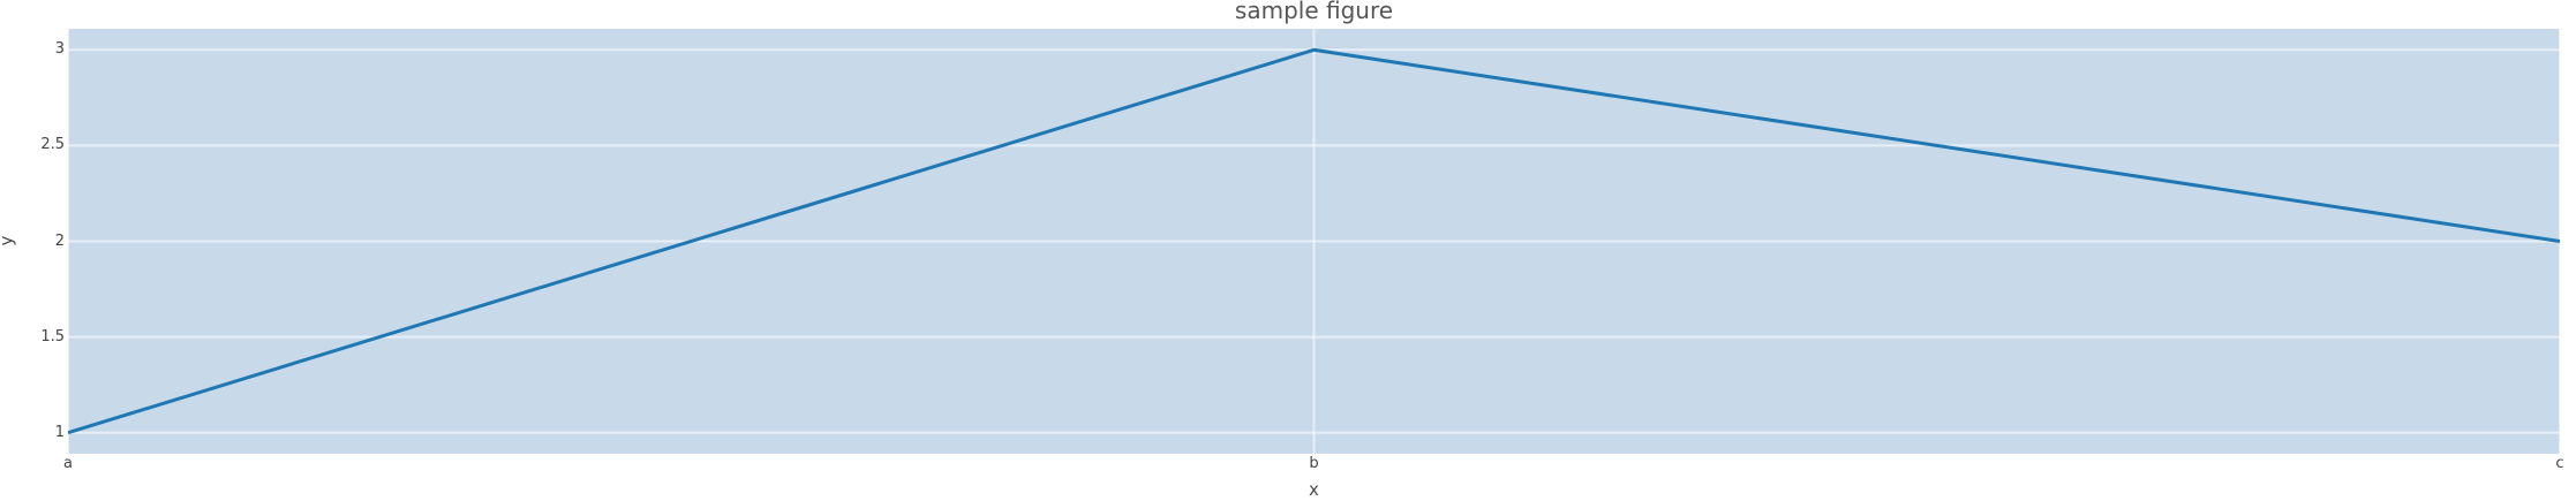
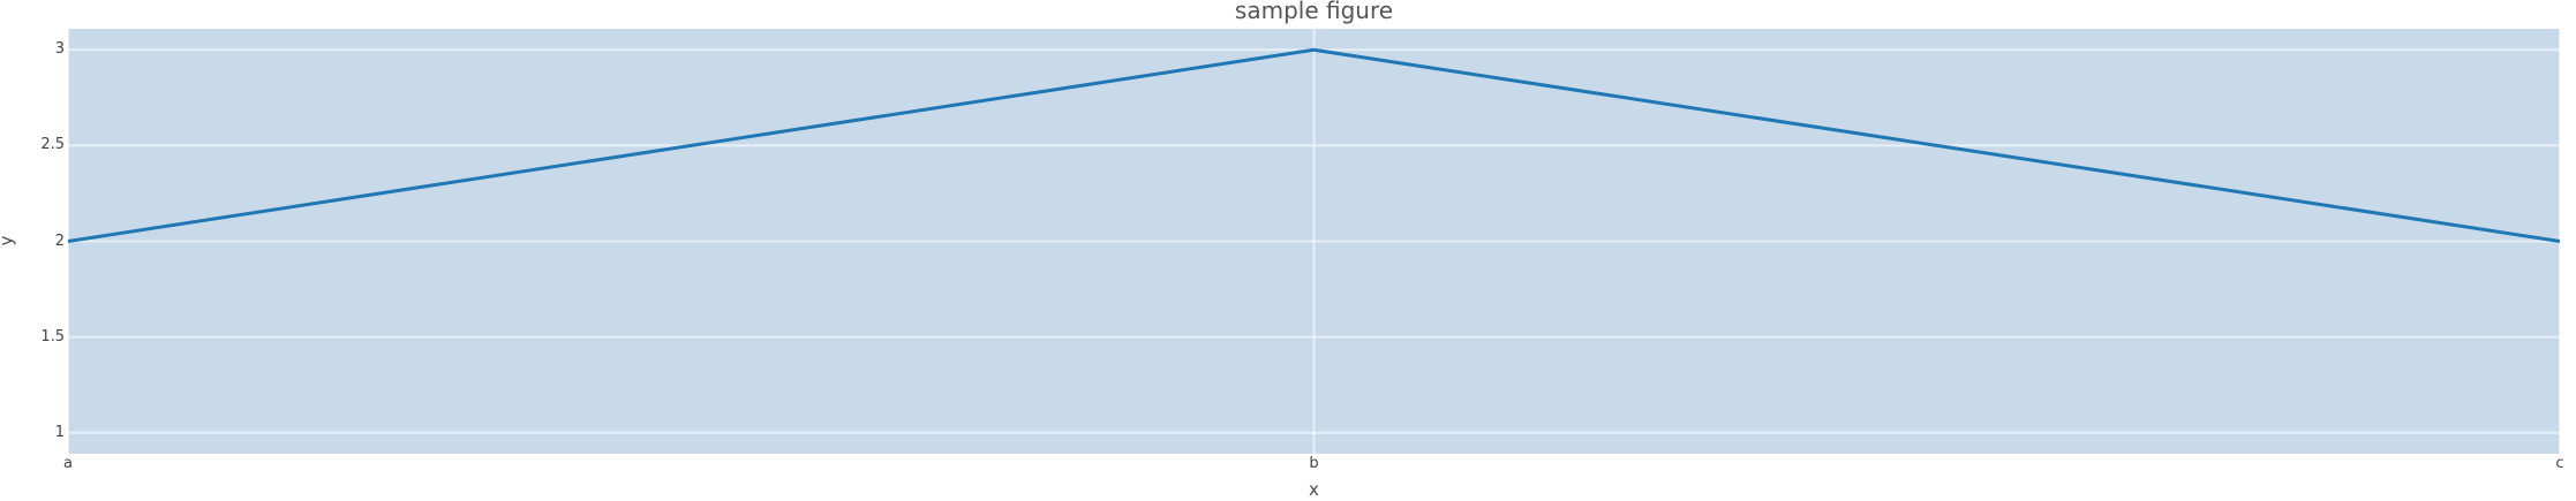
a: 1 -> 2
